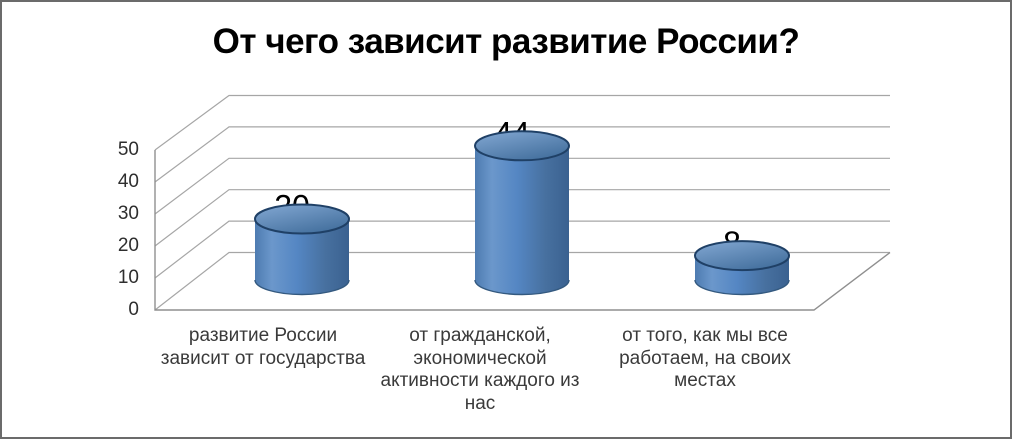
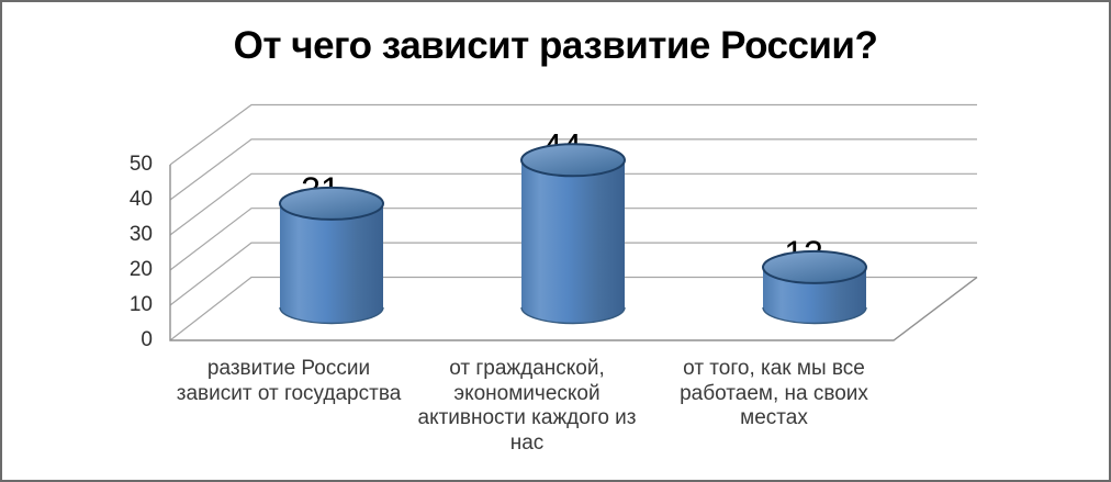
развитие России зависит от государства: 20 -> 31
от того, как мы все работаем, на своих местах: 8 -> 12
